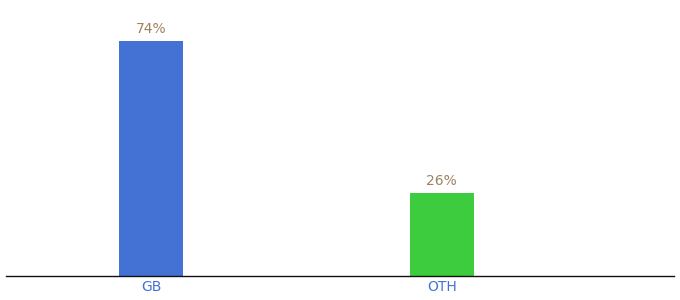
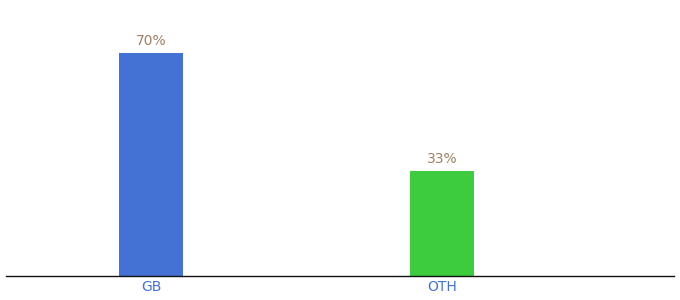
GB: 74% -> 70%
OTH: 26% -> 33%
